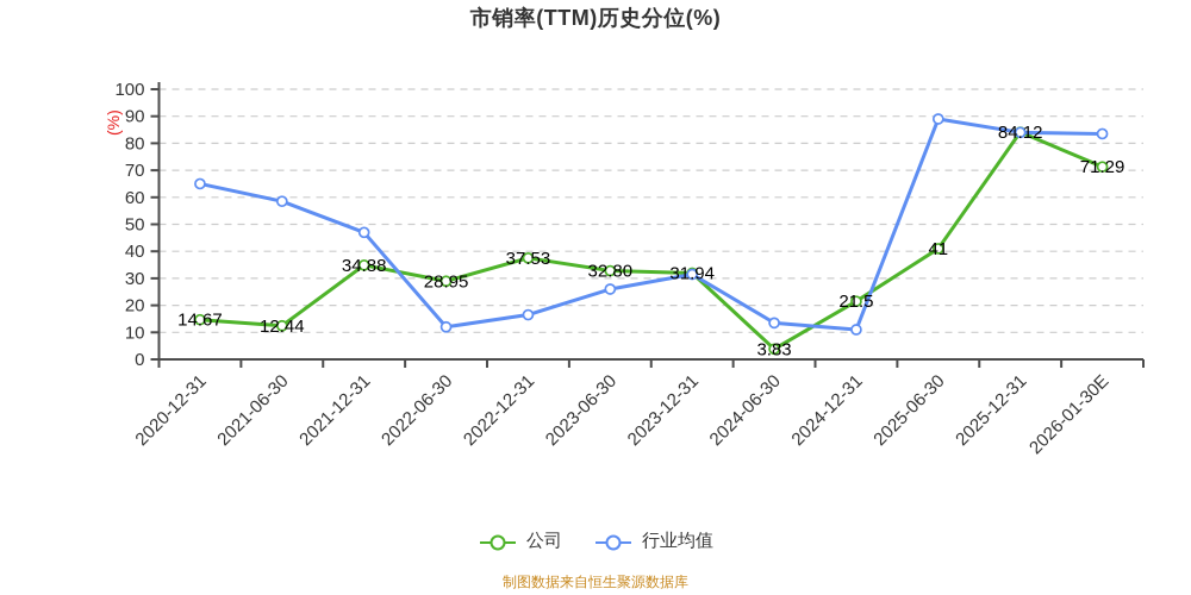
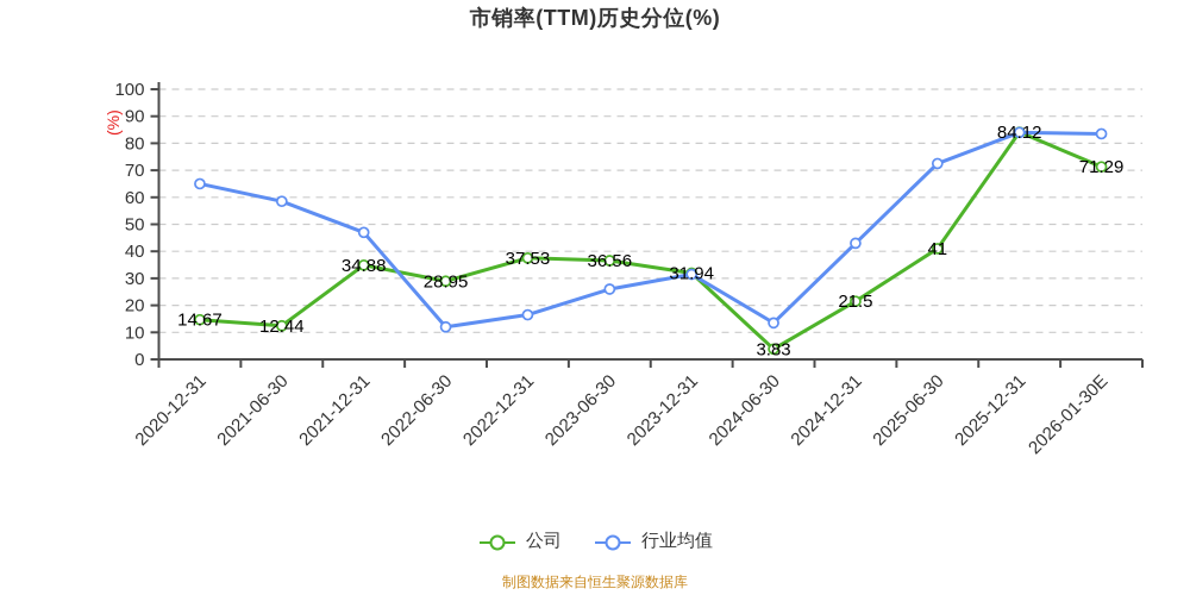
公司/2023-06-30: 32.80 -> 36.56
行业均值/2024-12-31: 11 -> 43
行业均值/2025-06-30: 89 -> 72
